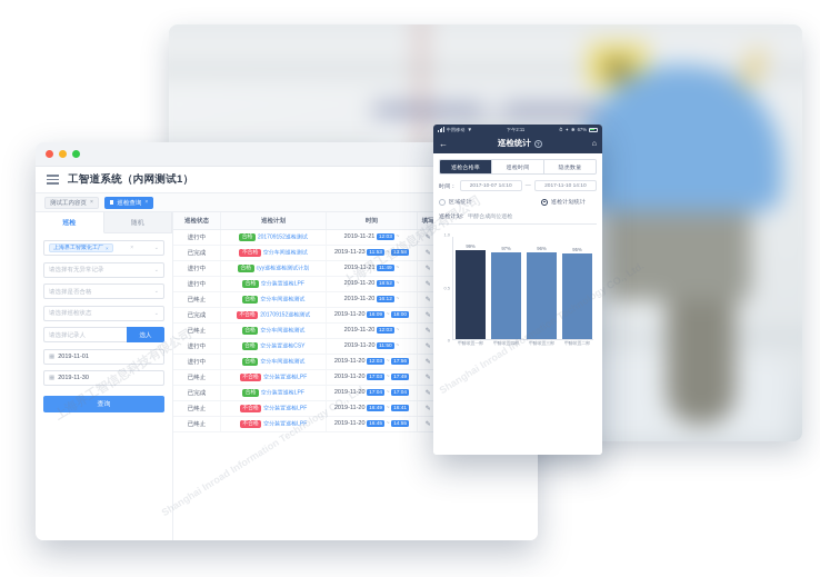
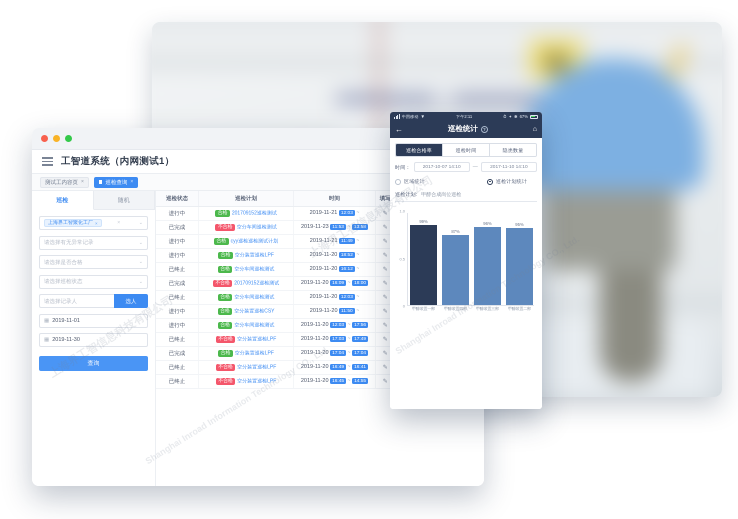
甲醇装置四部: 97% -> 87%
